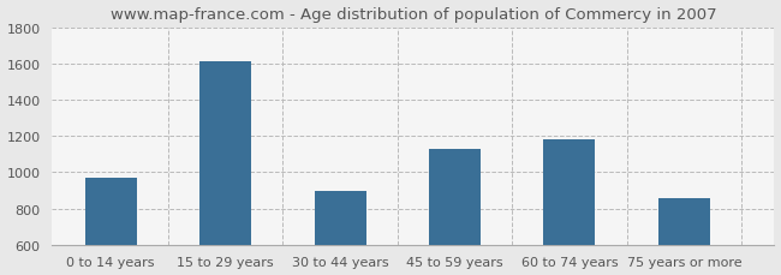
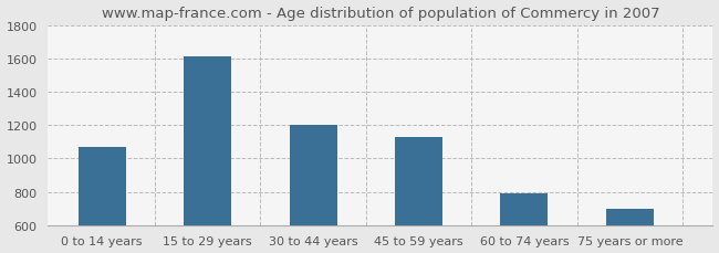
0 to 14 years: 970 -> 1070
30 to 44 years: 900 -> 1200
60 to 74 years: 1180 -> 790
75 years or more: 860 -> 700
